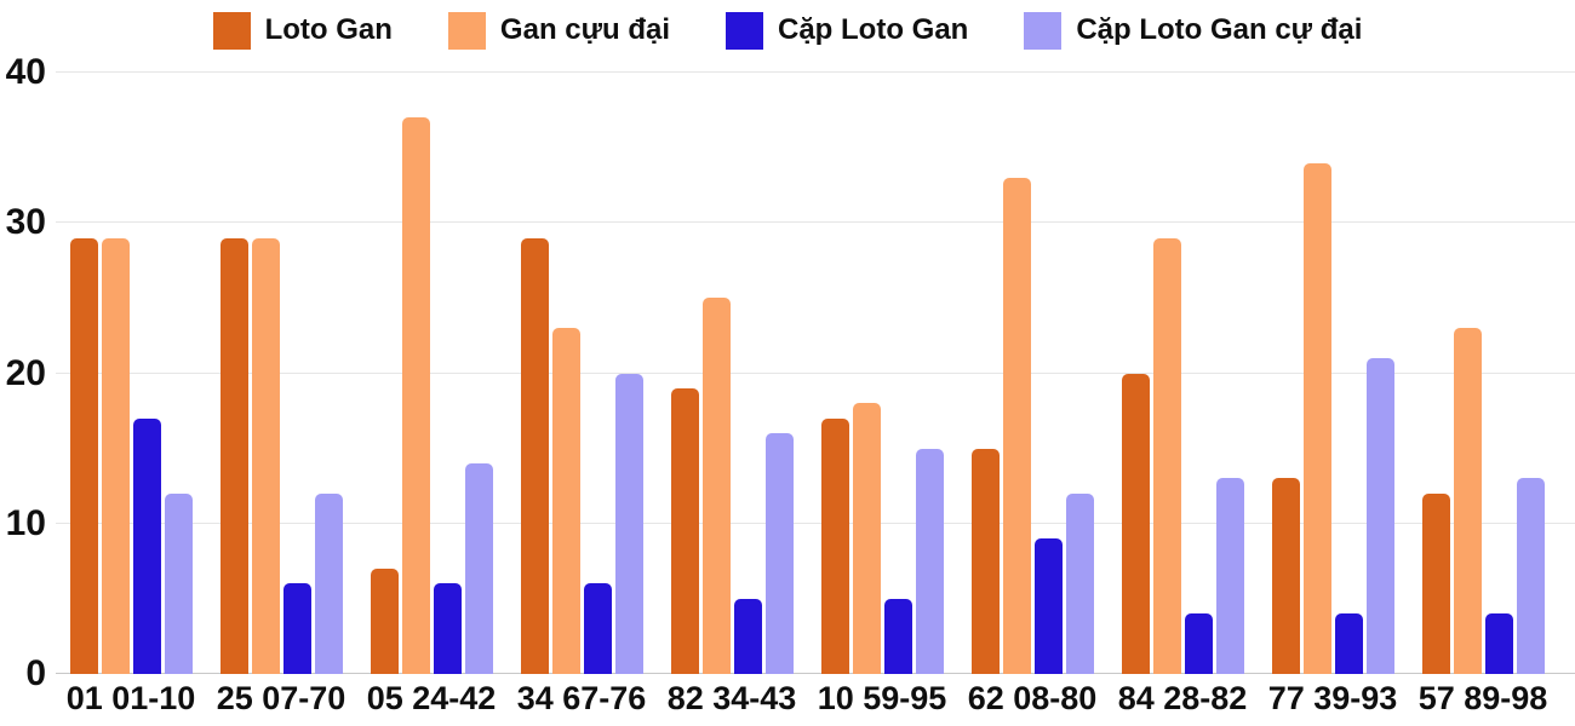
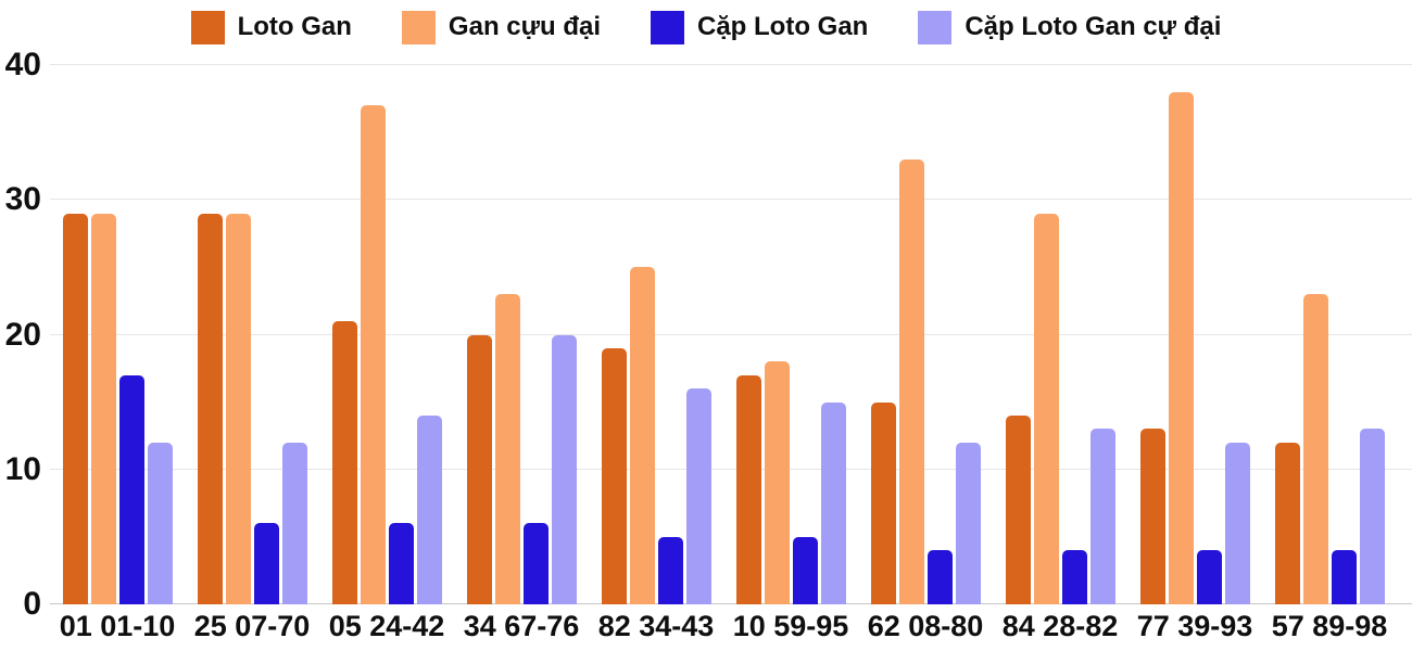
Loto Gan/05 24-42: 7 -> 21
Loto Gan/34 67-76: 29 -> 20
Cặp Loto Gan/62 08-80: 9 -> 4
Loto Gan/84 28-82: 20 -> 14
Gan cựu đại/77 39-93: 34 -> 38
Cặp Loto Gan cự đại/77 39-93: 21 -> 12
